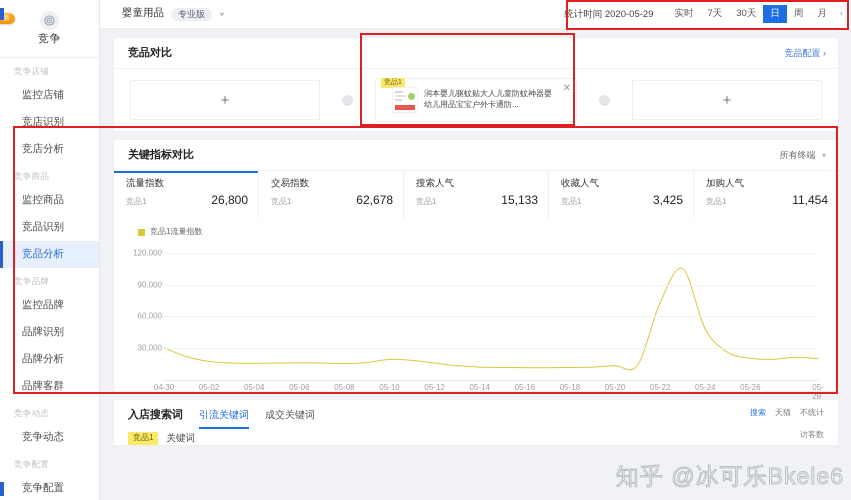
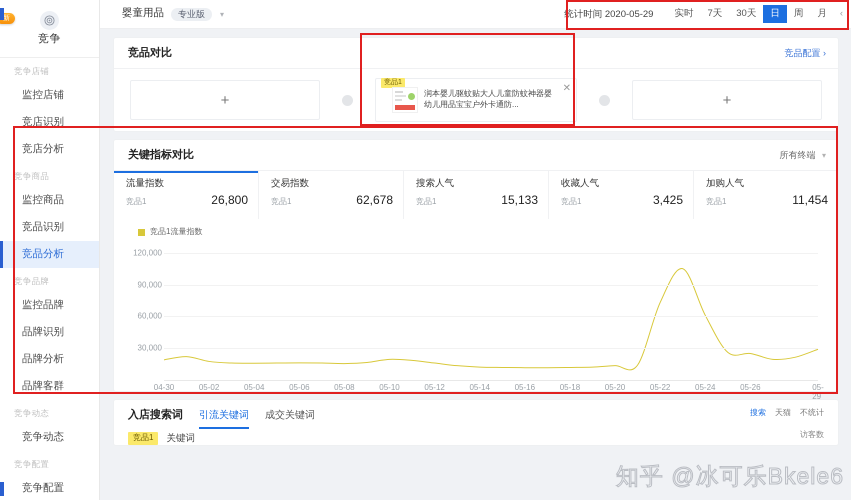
04-30: 30000 -> 19000
05-24: 48000 -> 61000
05-26: 20000 -> 25000
05-29: 20000 -> 29000
